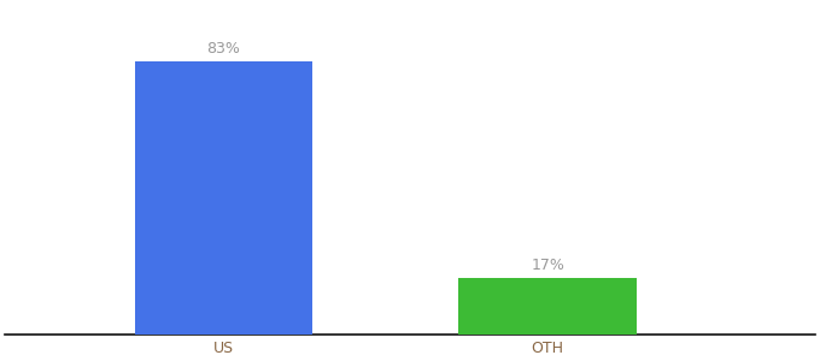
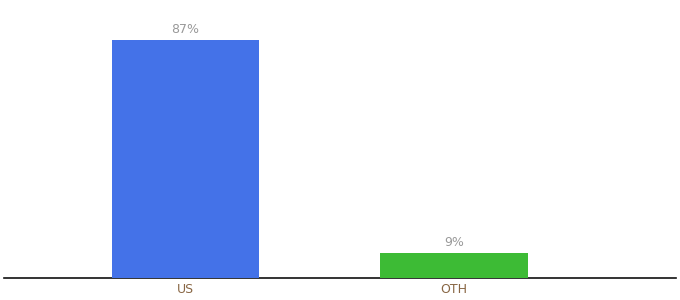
US: 83% -> 87%
OTH: 17% -> 9%
